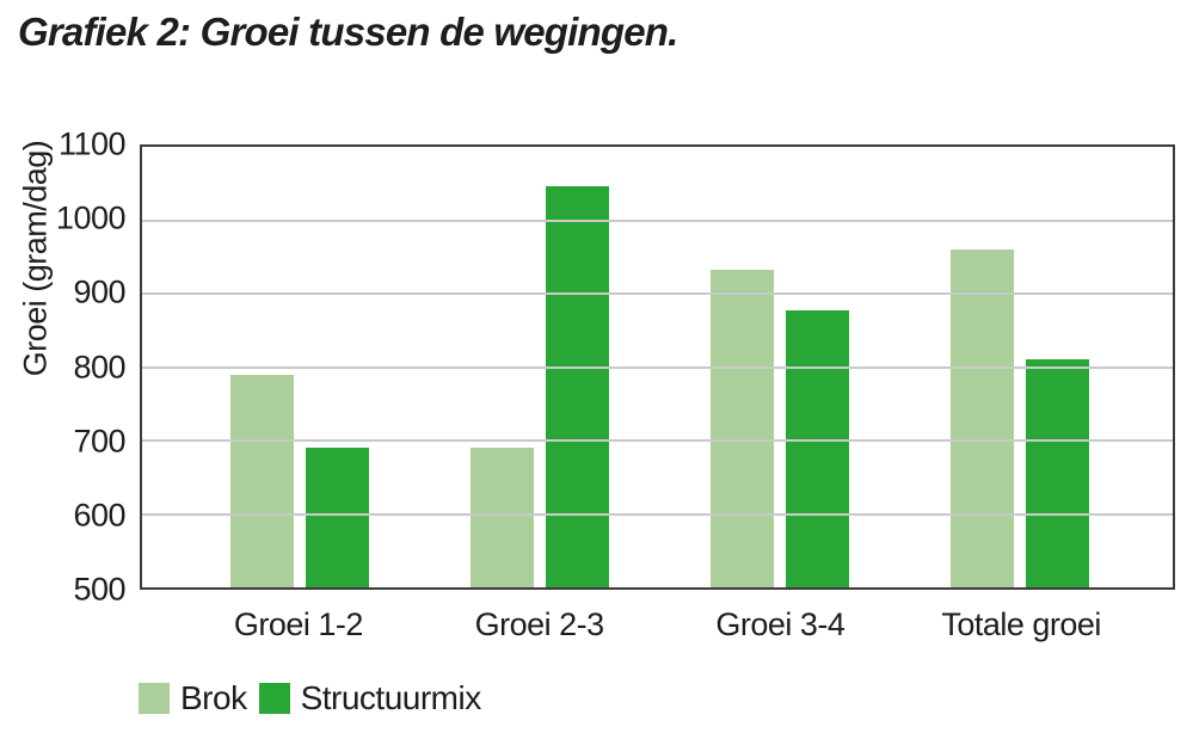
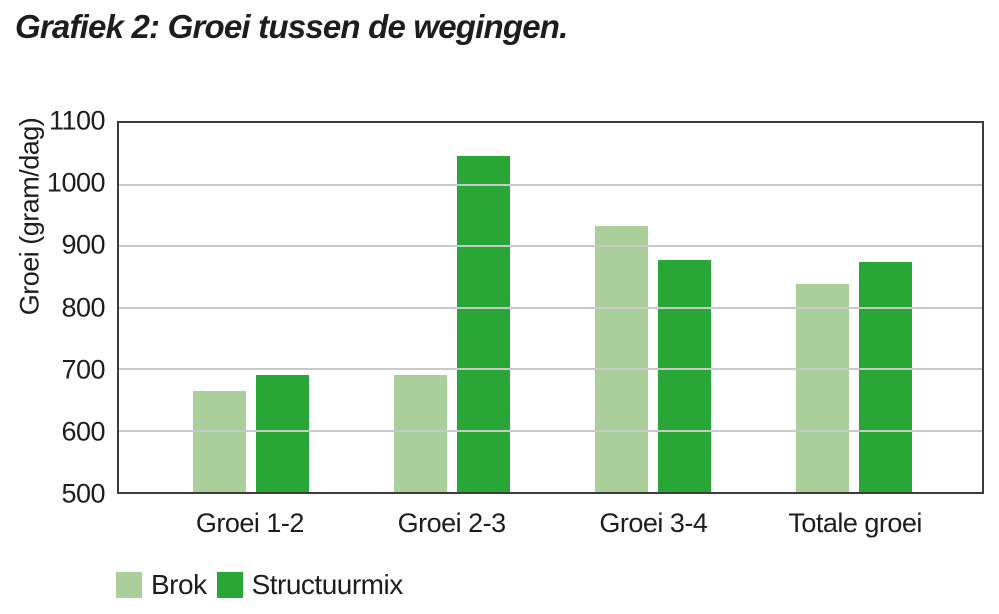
Brok/Groei 1-2: 790 -> 660
Brok/Totale groei: 960 -> 840
Structuurmix/Totale groei: 810 -> 870
